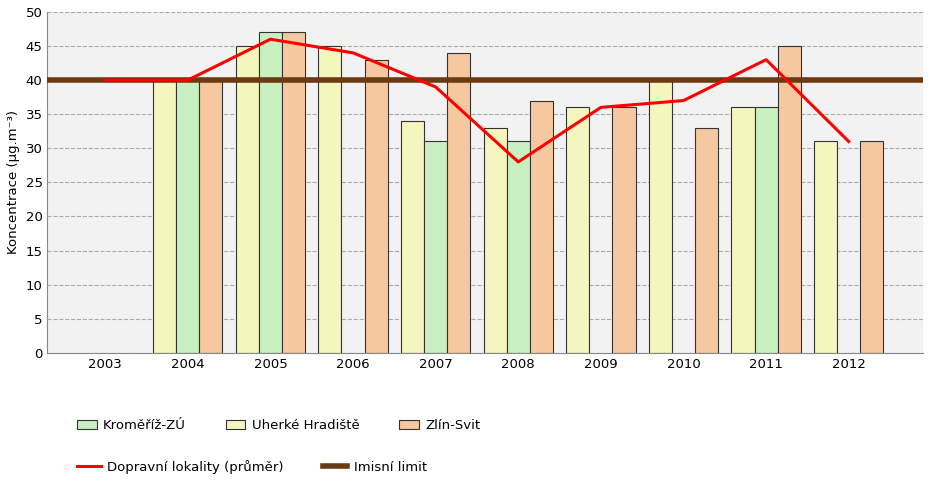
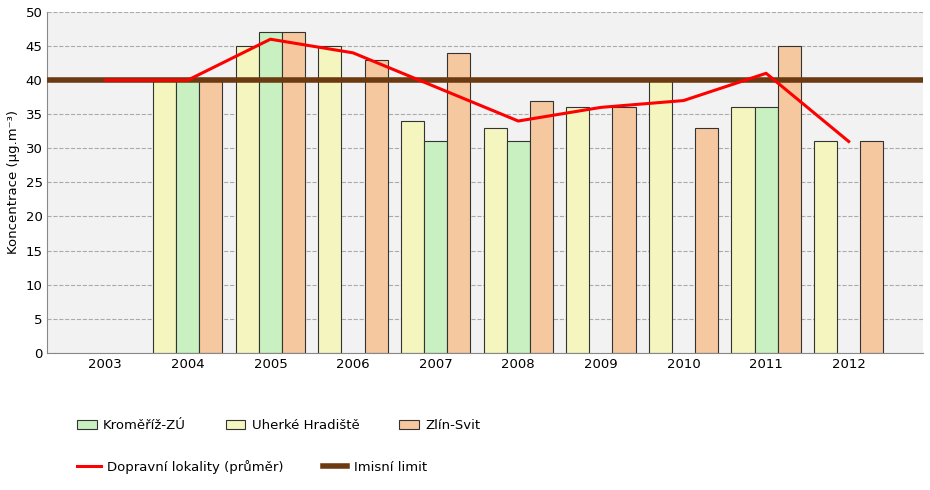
Dopravní lokality (průměr)/2008: 28 -> 34
Dopravní lokality (průměr)/2011: 43 -> 41
